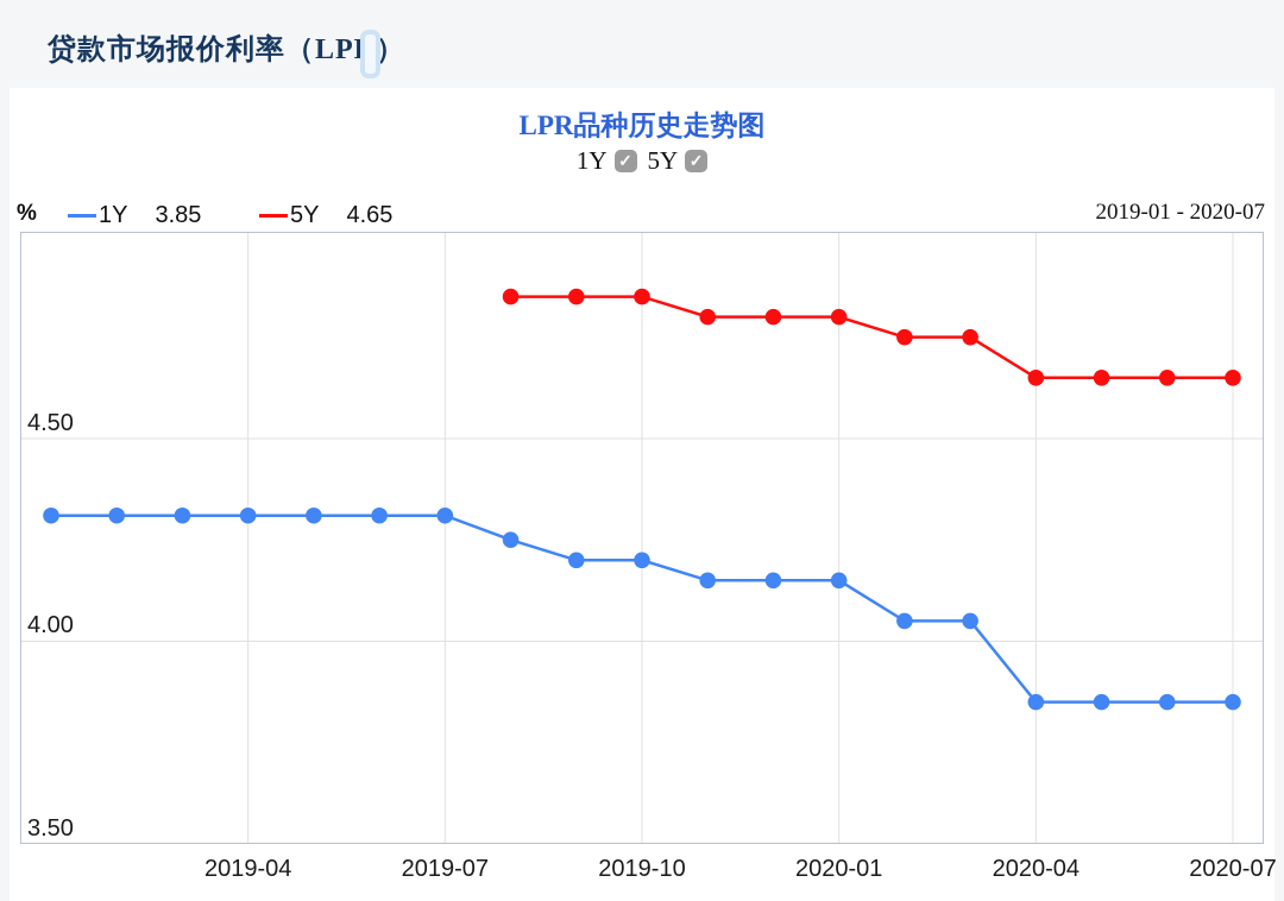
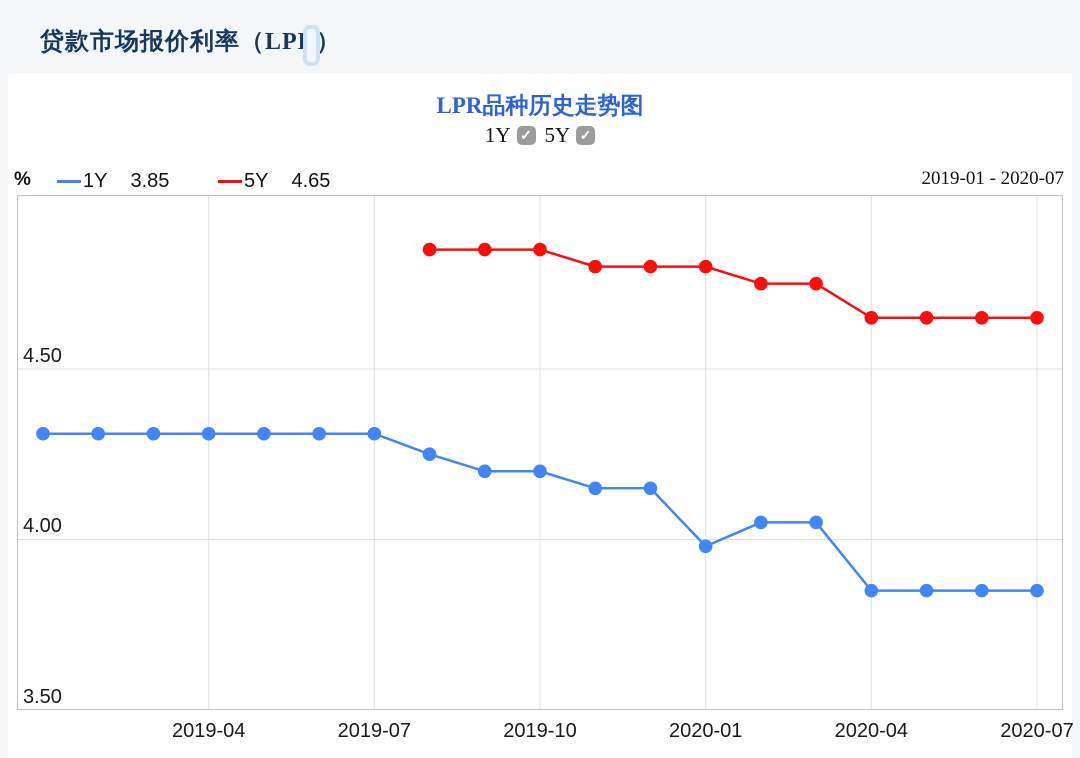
1Y/2020-01: 4.15 -> 3.98
